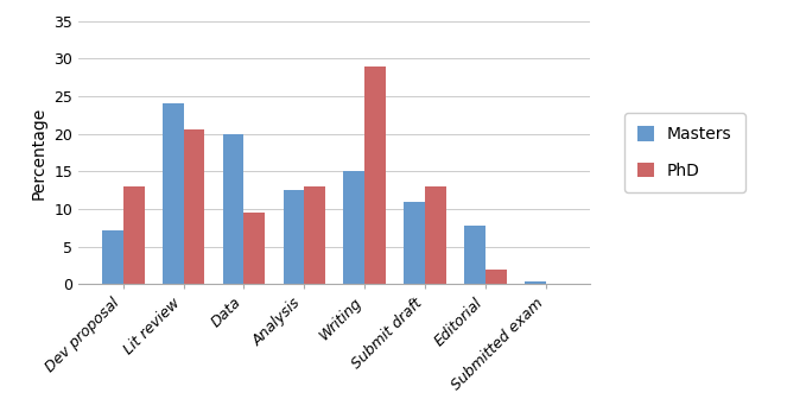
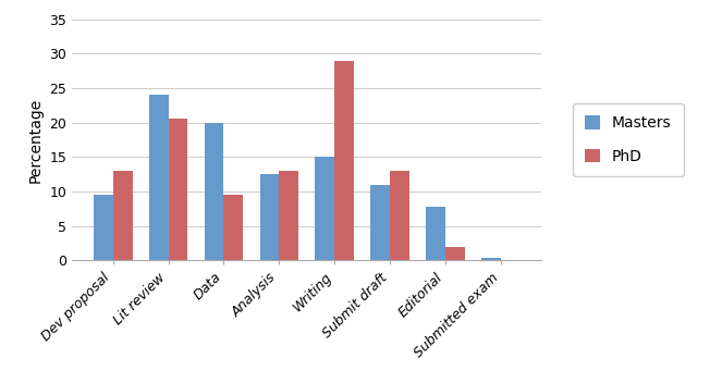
Masters/Dev proposal: 7.2 -> 9.5
